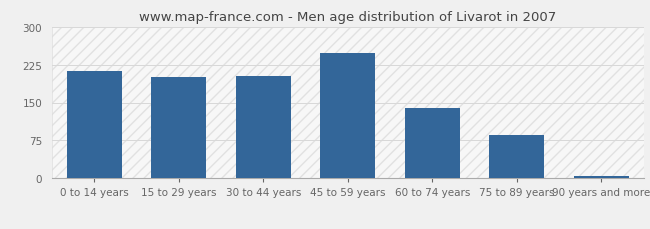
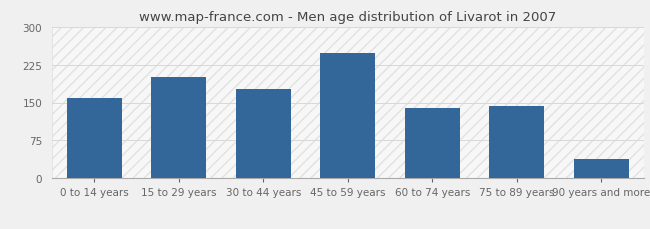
0 to 14 years: 213 -> 158
30 to 44 years: 203 -> 176
75 to 89 years: 85 -> 144
90 years and more: 5 -> 38
